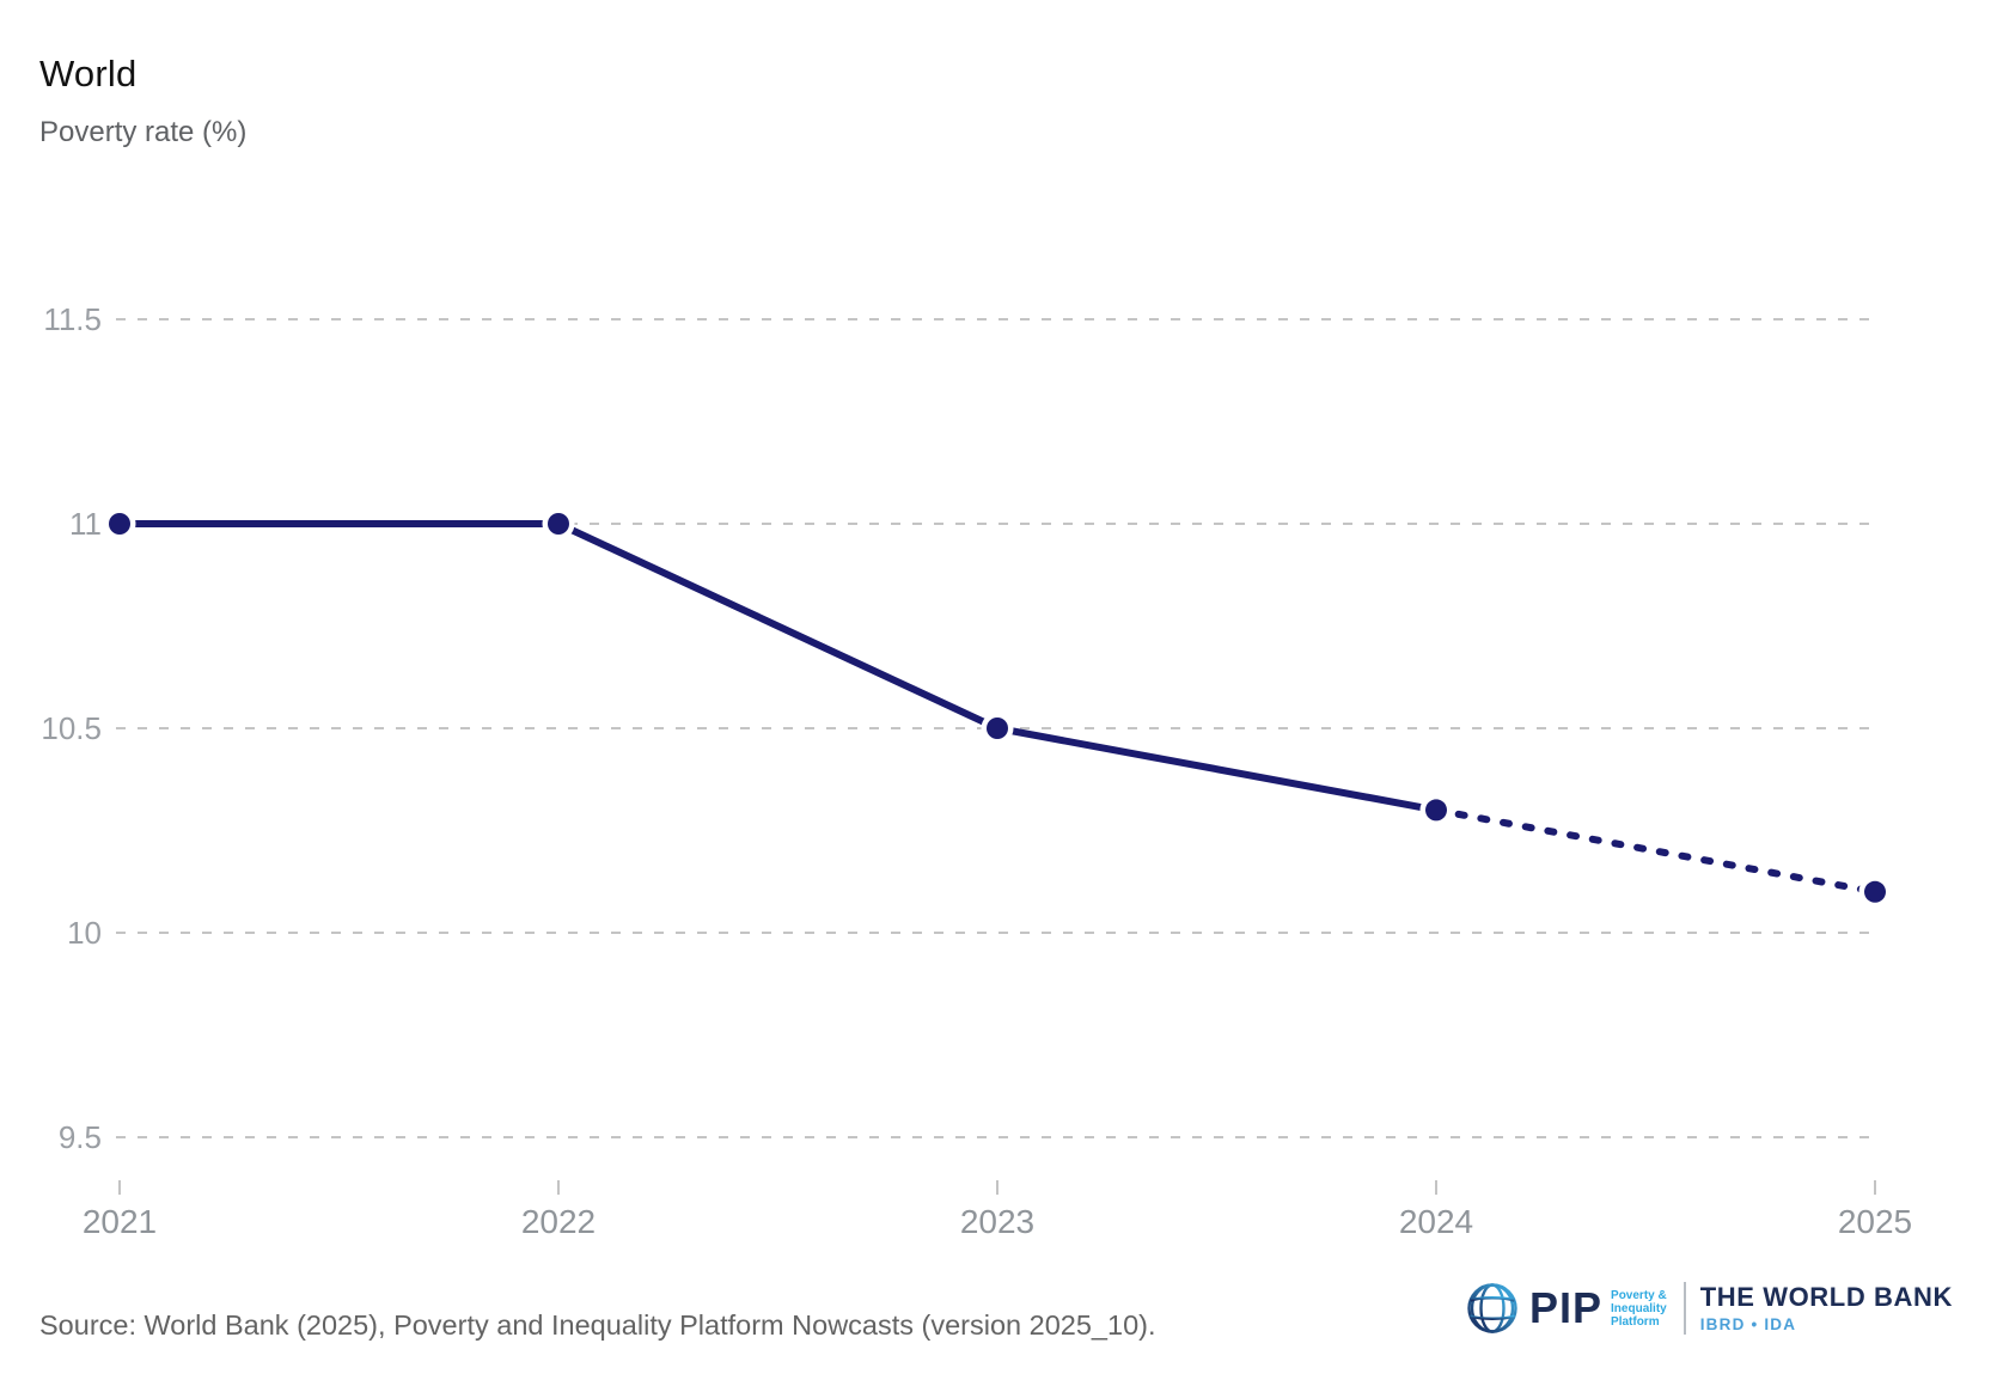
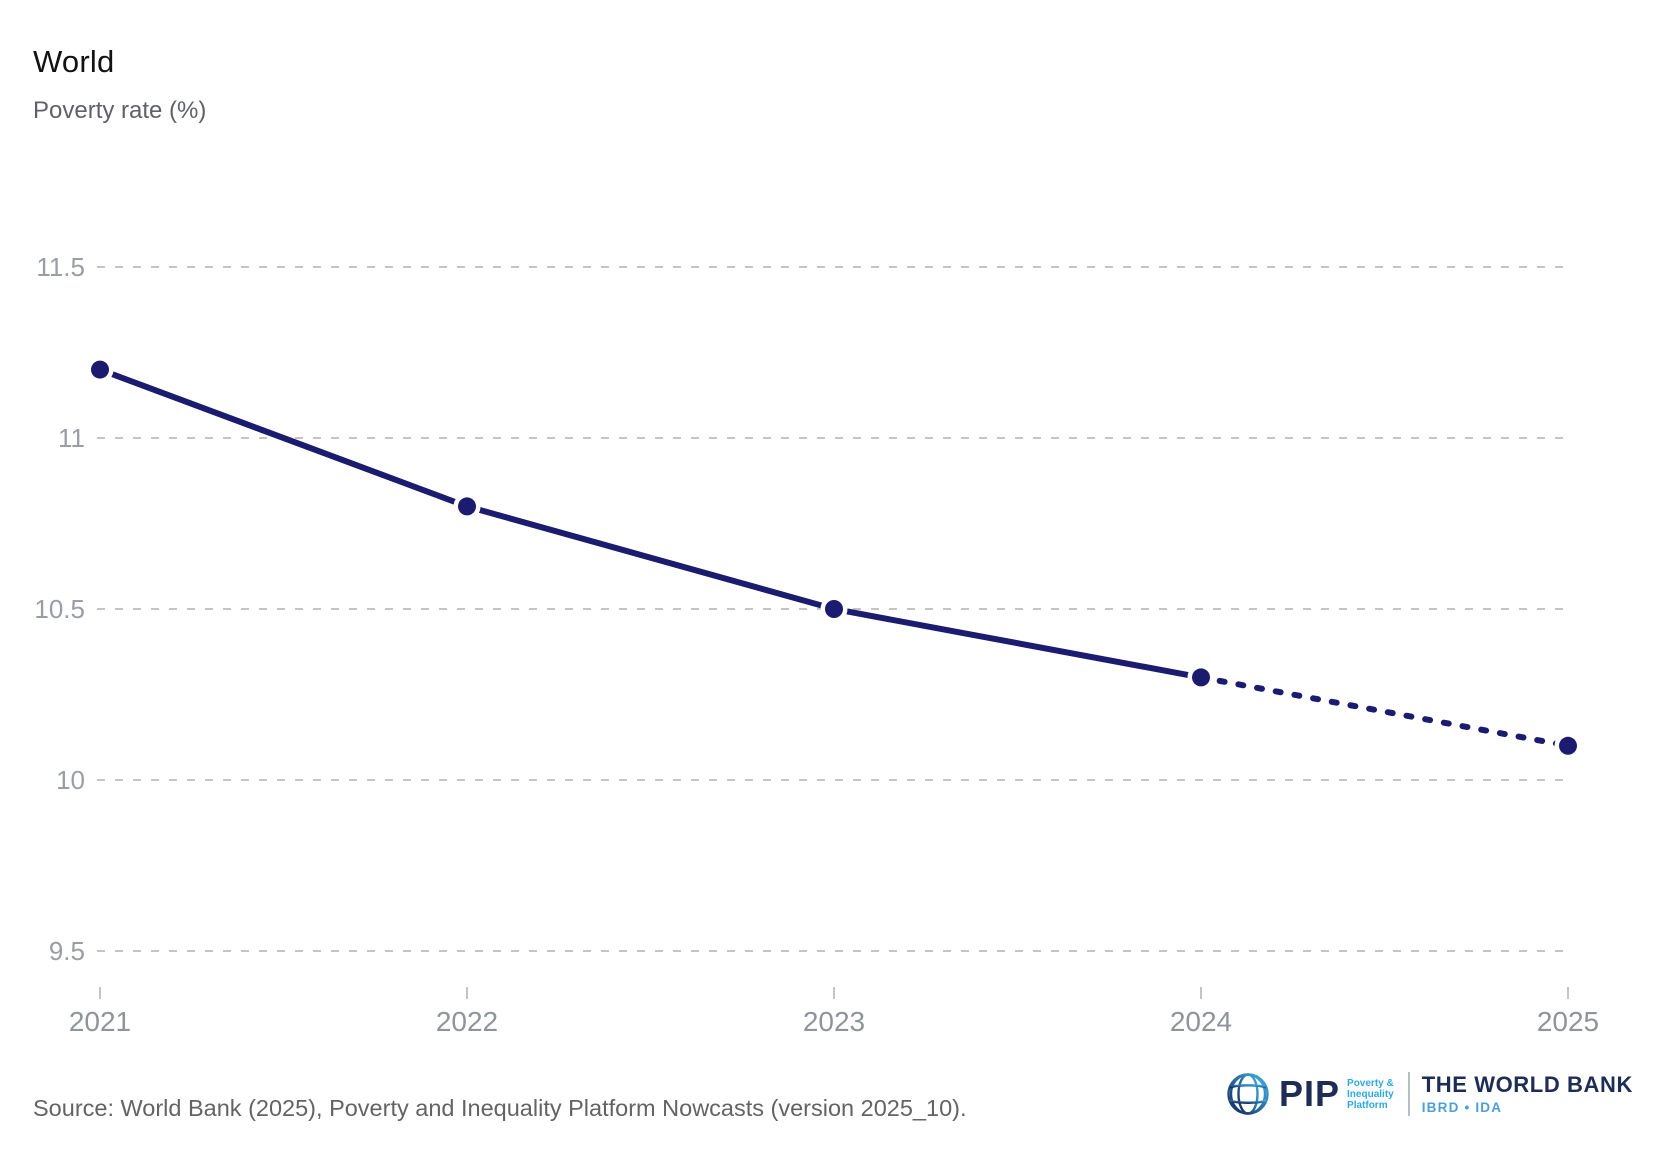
2021: 11.0 -> 11.2
2022: 11.0 -> 10.8
